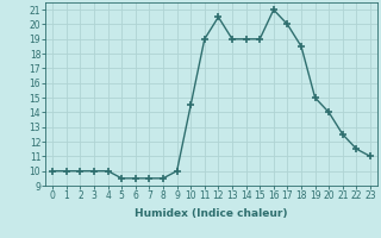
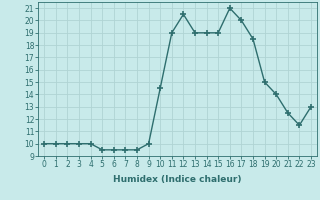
23: 11.0 -> 13.0
